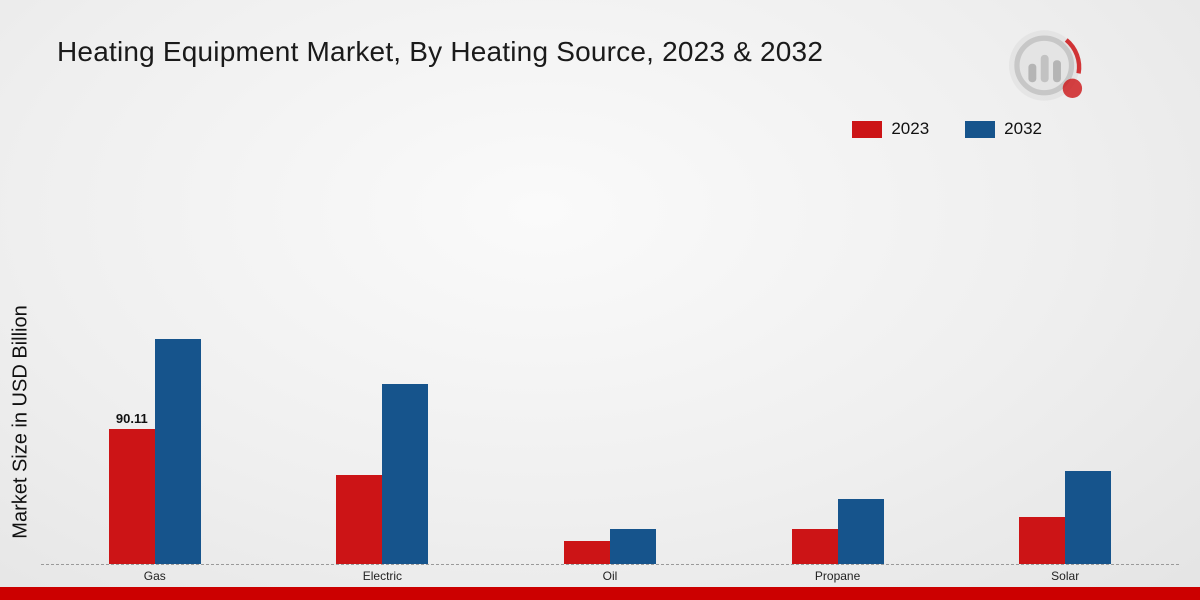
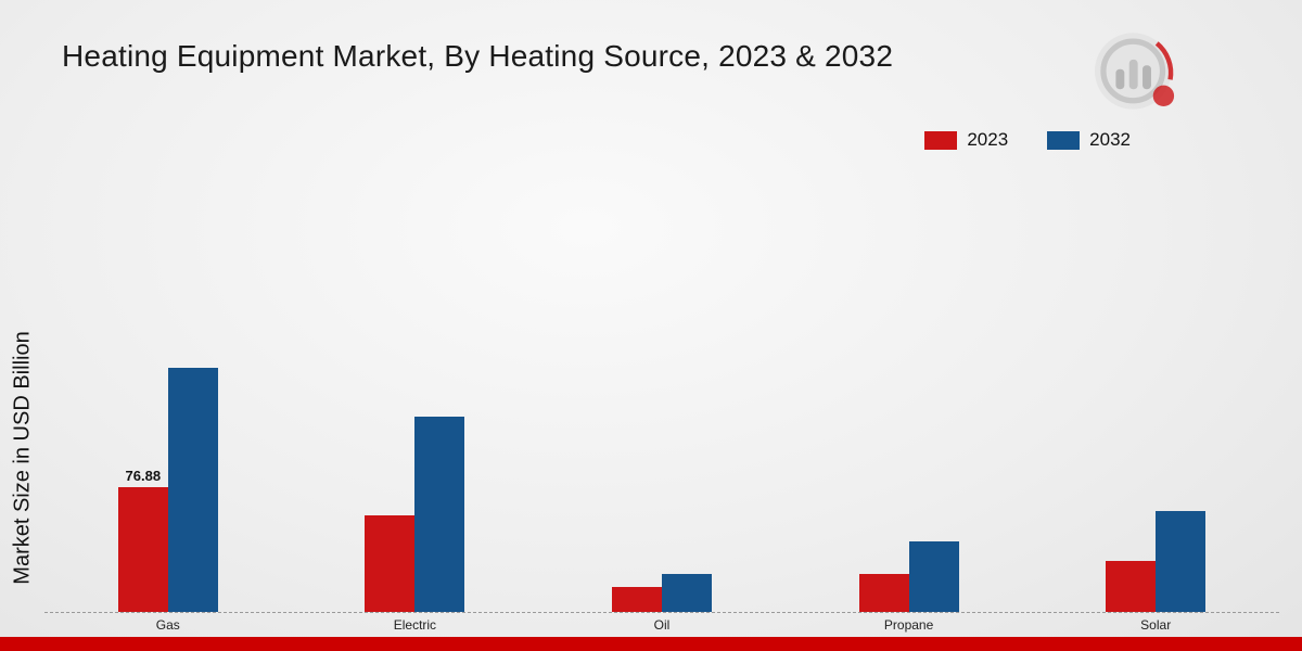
2023/Gas: 90.11 -> 76.88
